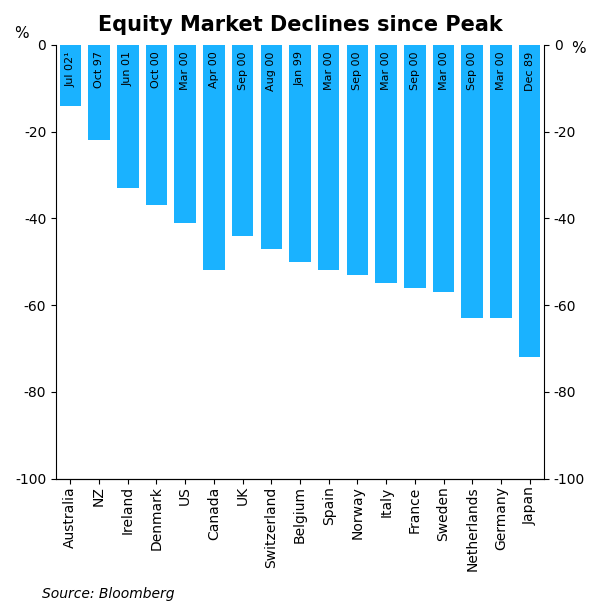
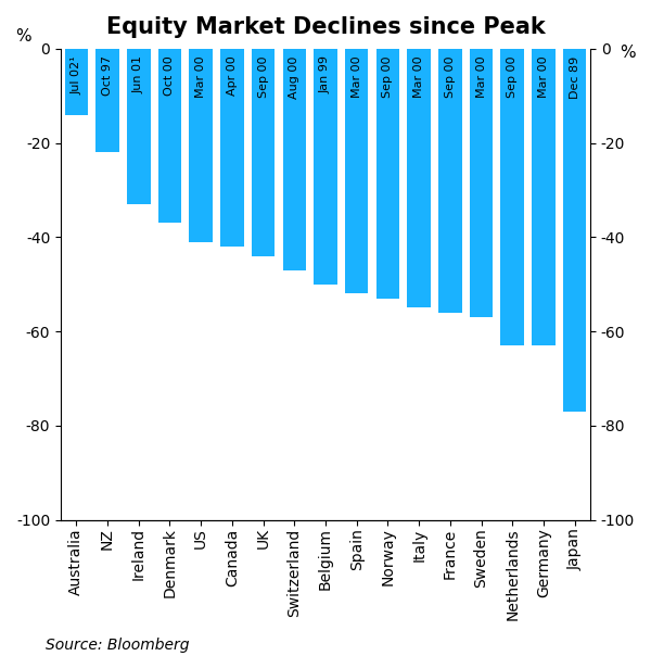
Canada: -52 -> -42
Japan: -72 -> -77
